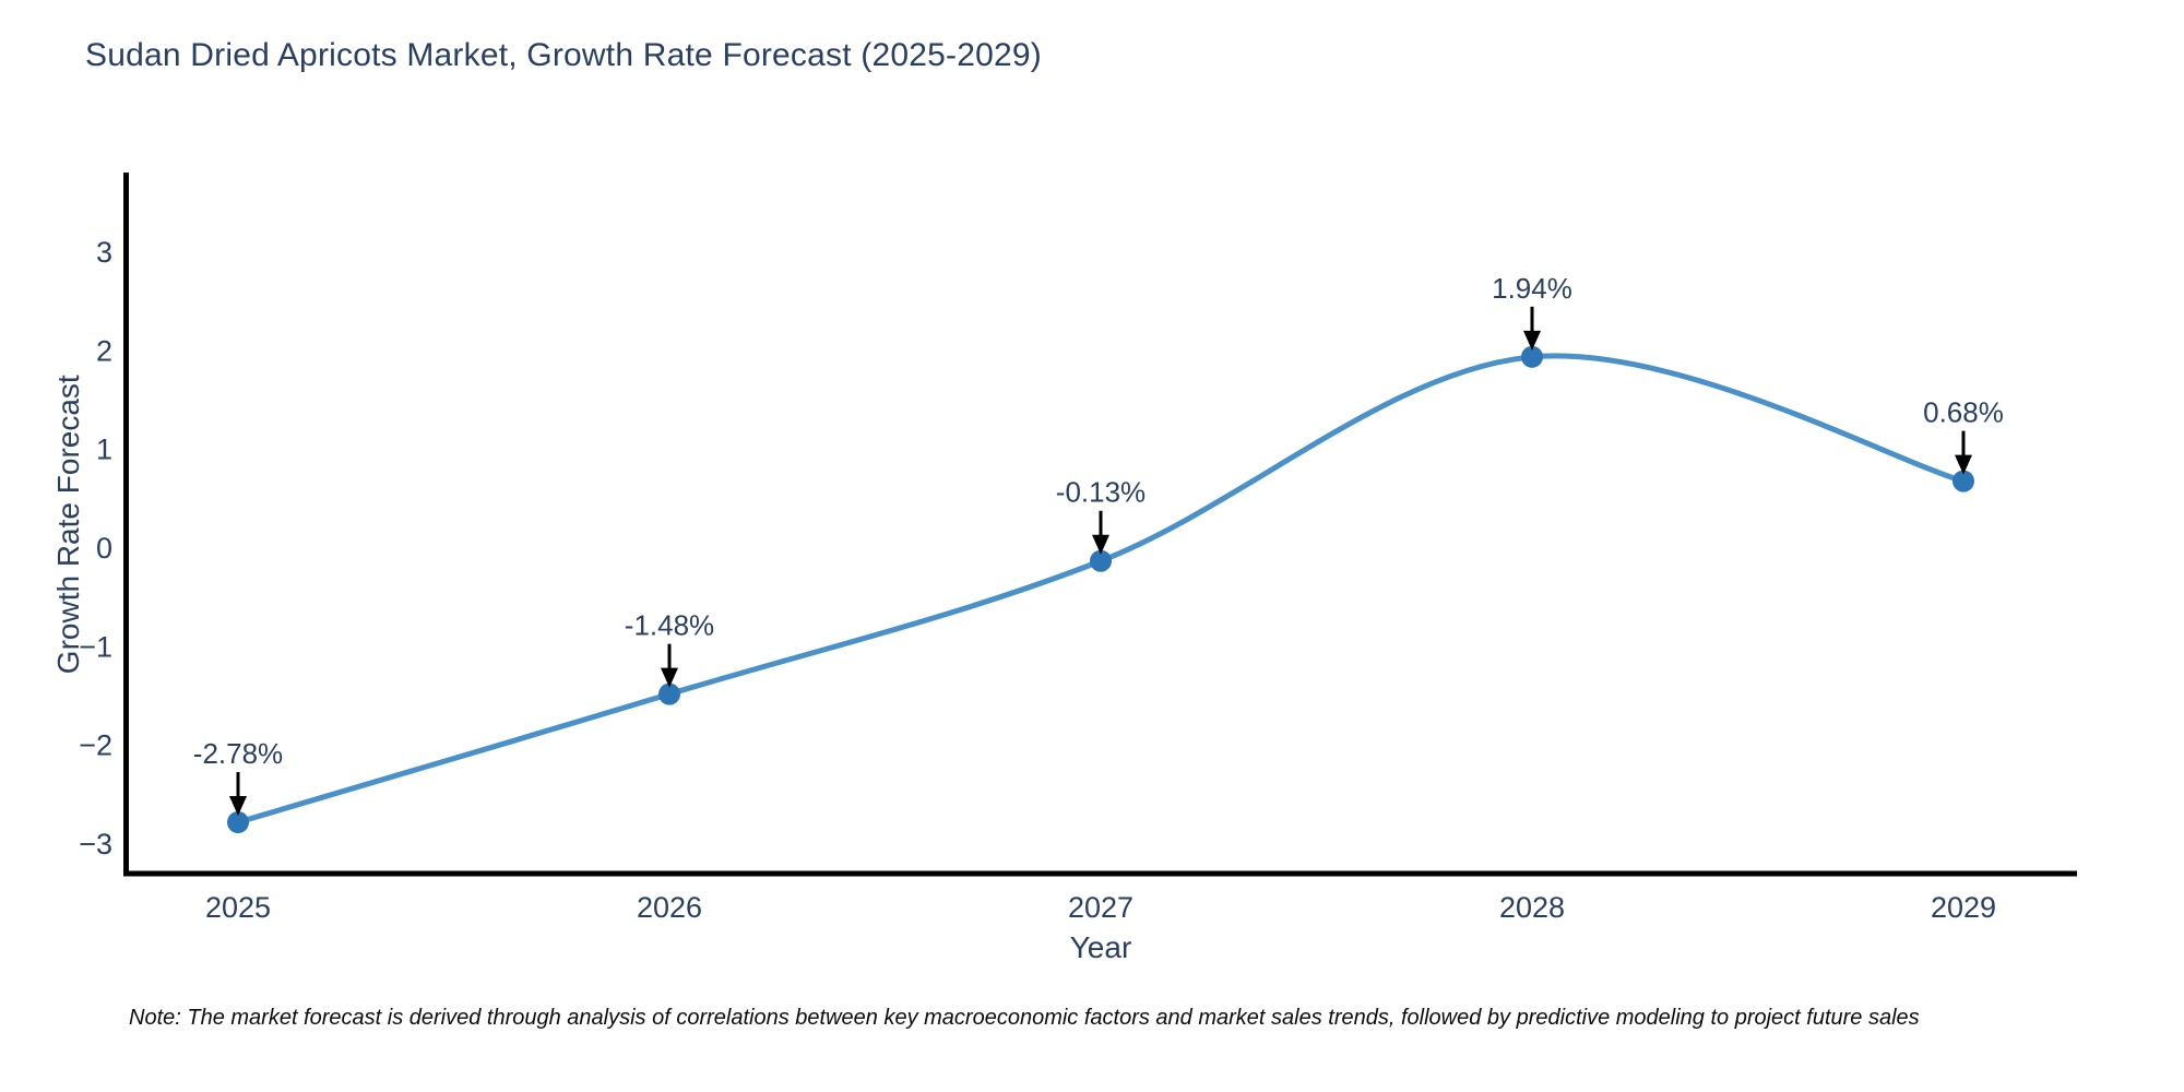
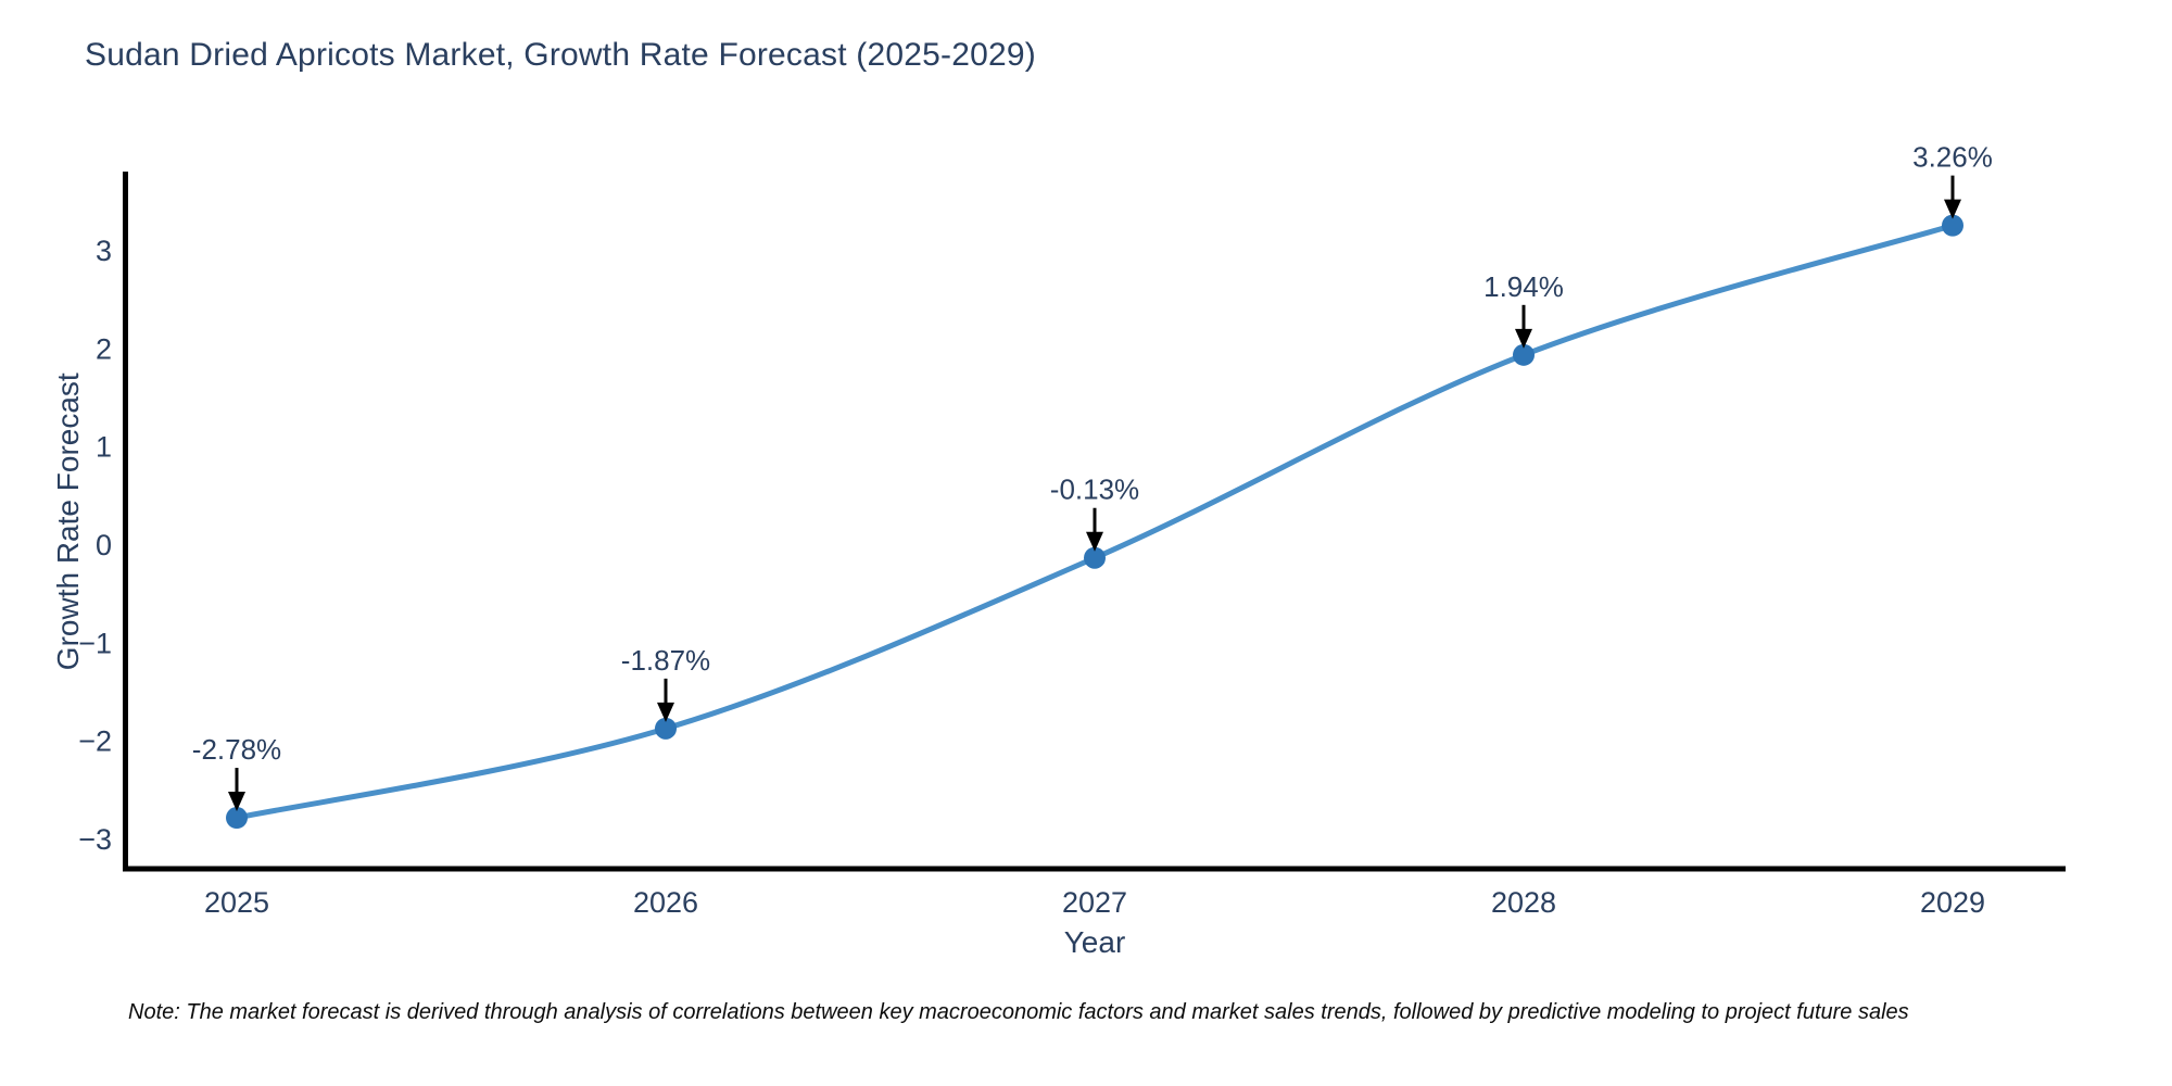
2026: -1.48% -> -1.87%
2029: 0.68% -> 3.26%
